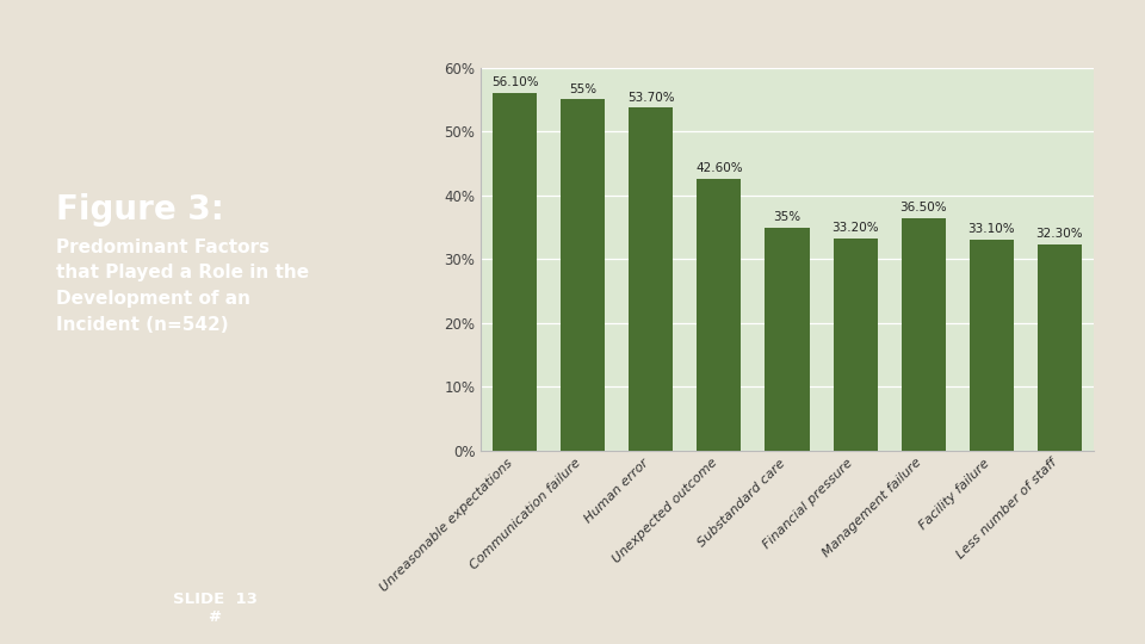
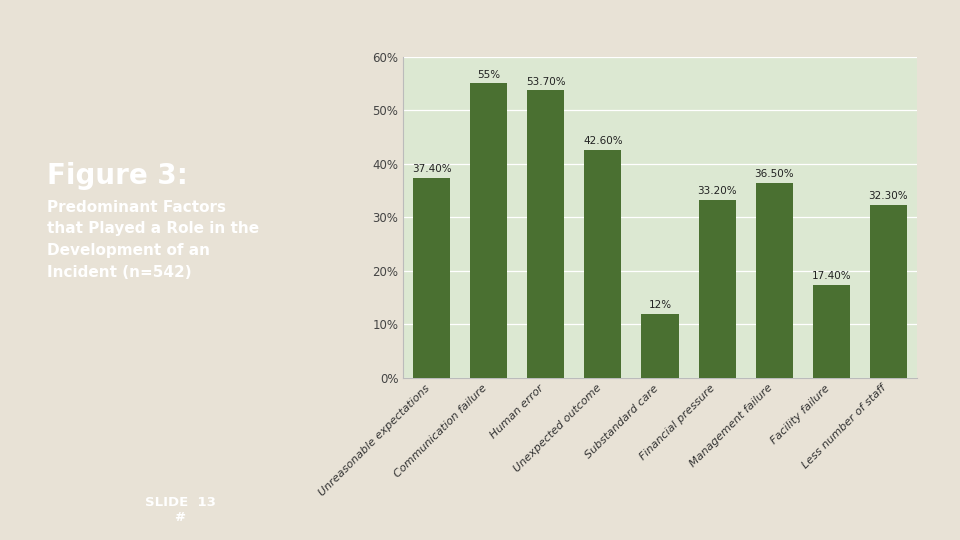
Unreasonable expectations: 56.10% -> 37.40%
Substandard care: 35% -> 12%
Facility failure: 33.10% -> 17.40%
